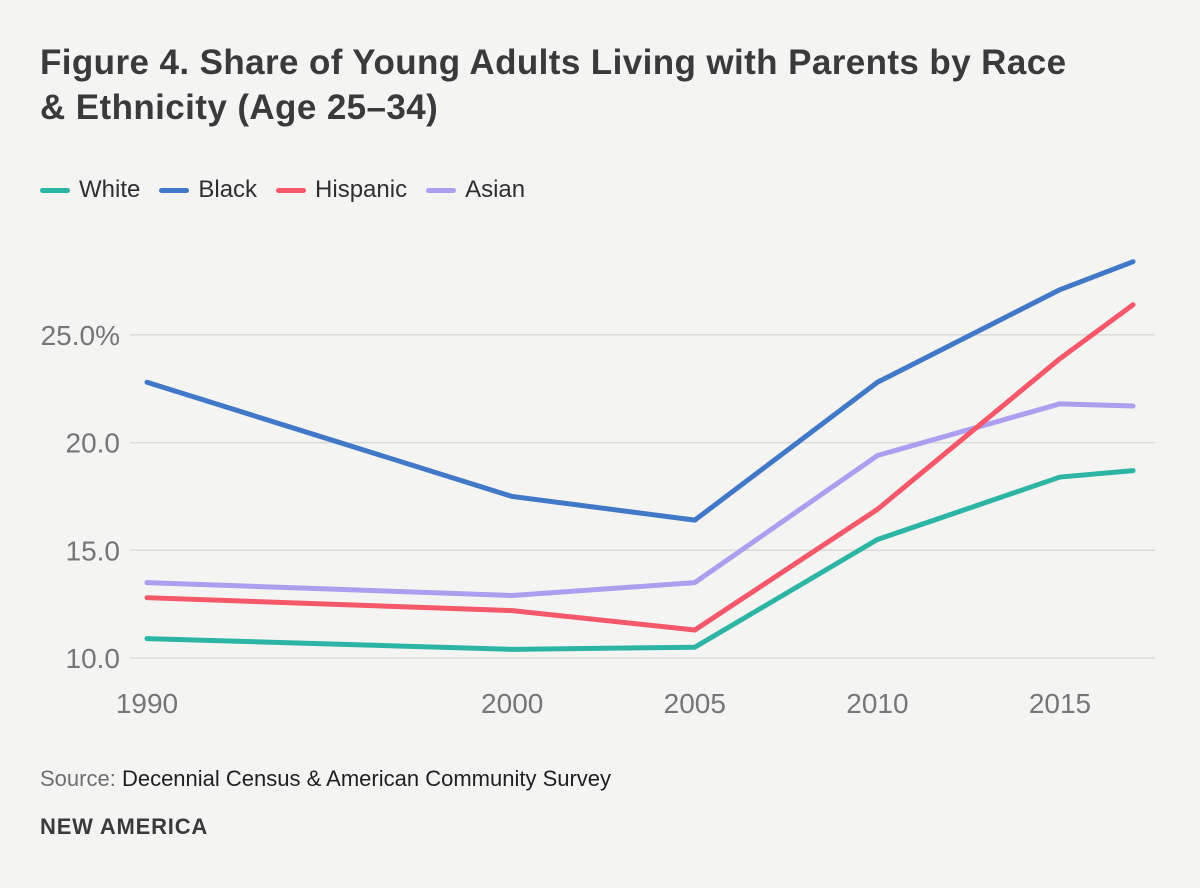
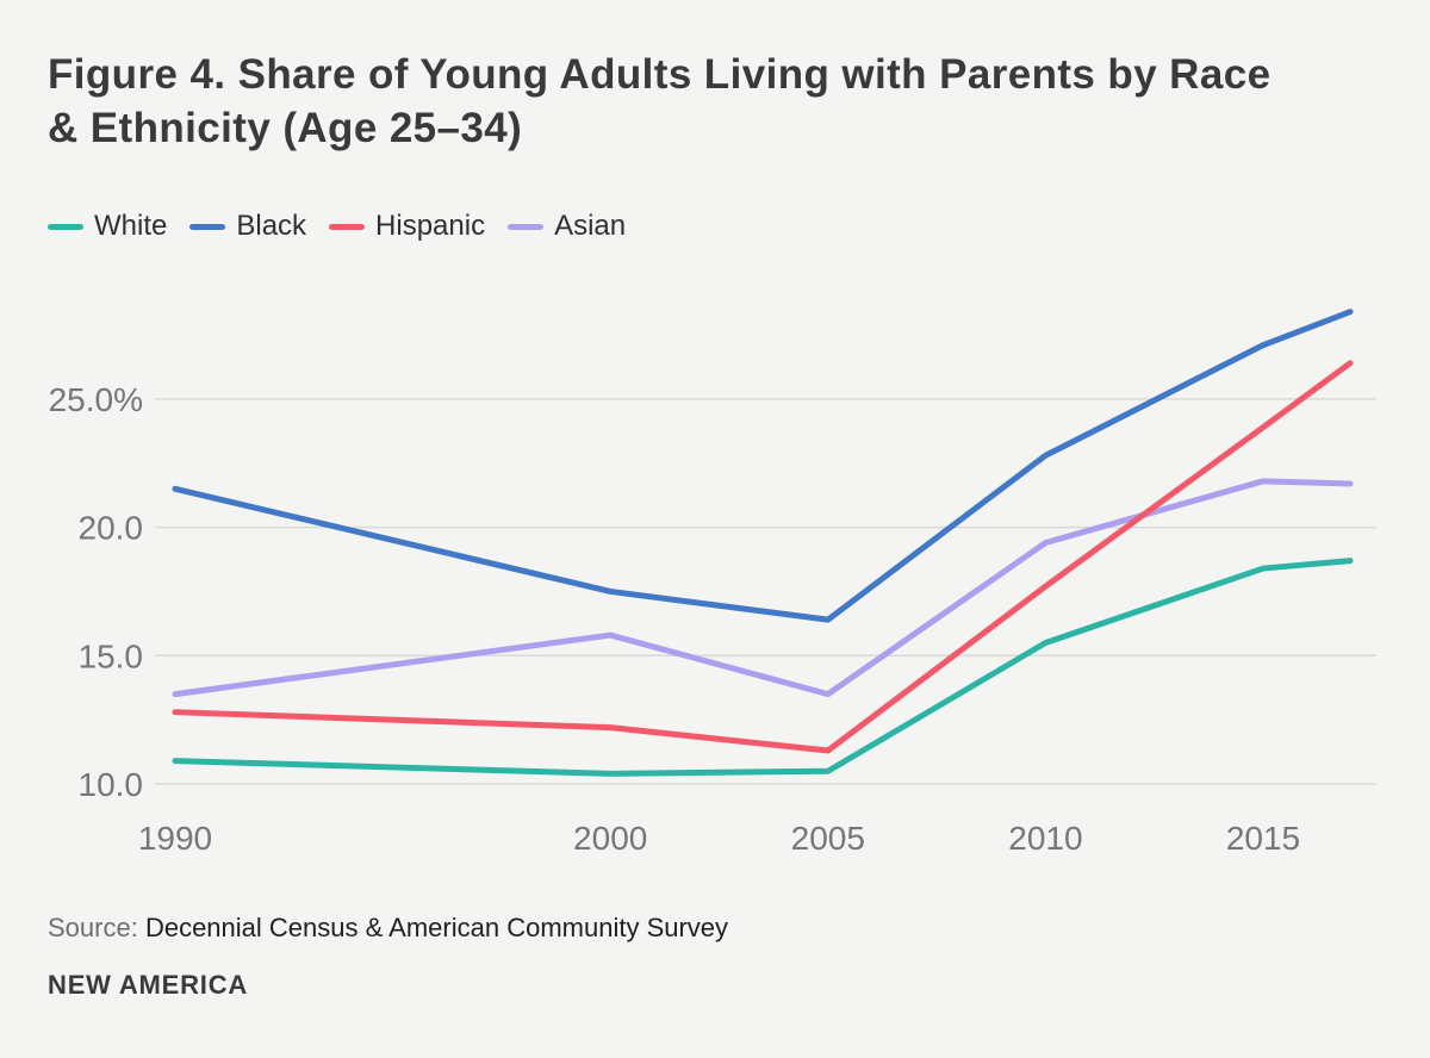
Black/1990: 22.8% -> 21.5%
Asian/2000: 12.9% -> 15.8%
Hispanic/2010: 16.9% -> 17.7%
